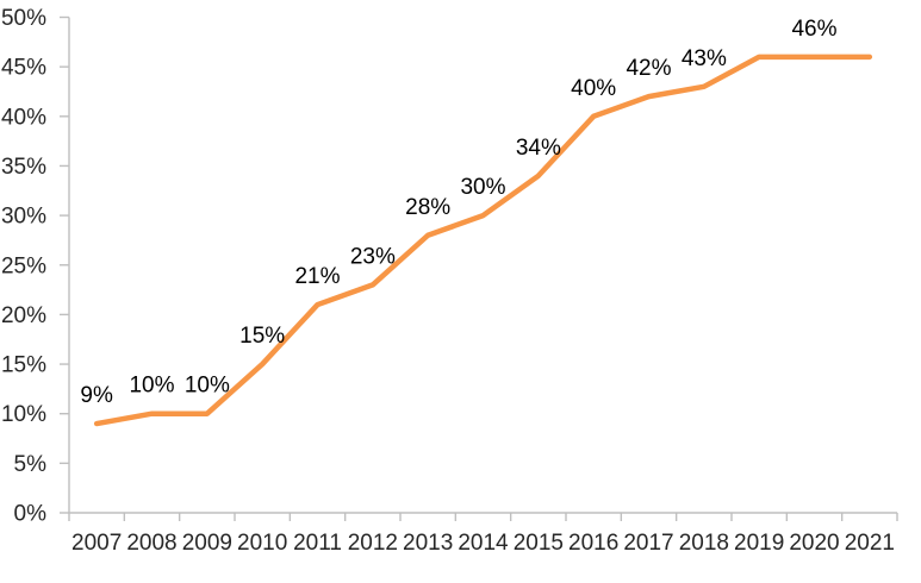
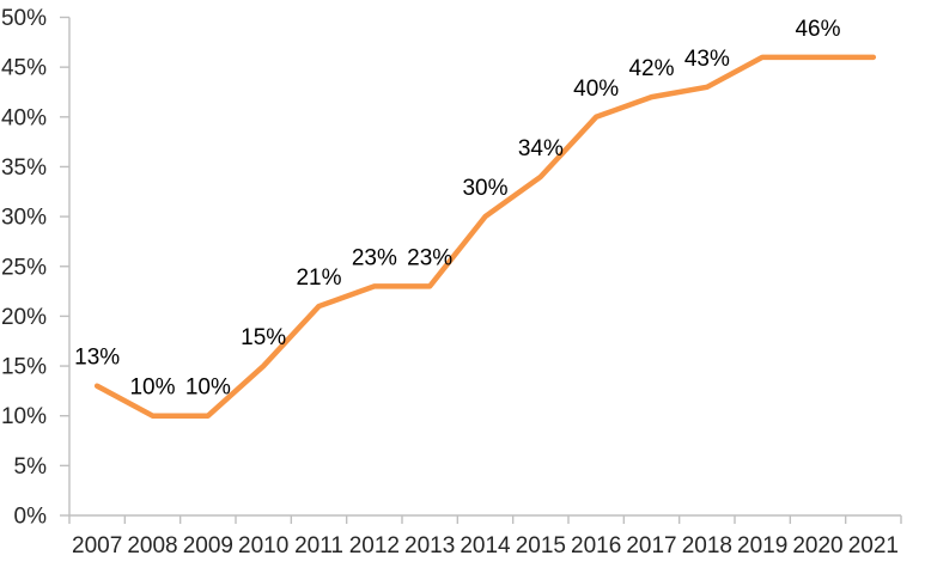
2007: 9% -> 13%
2013: 28% -> 23%
